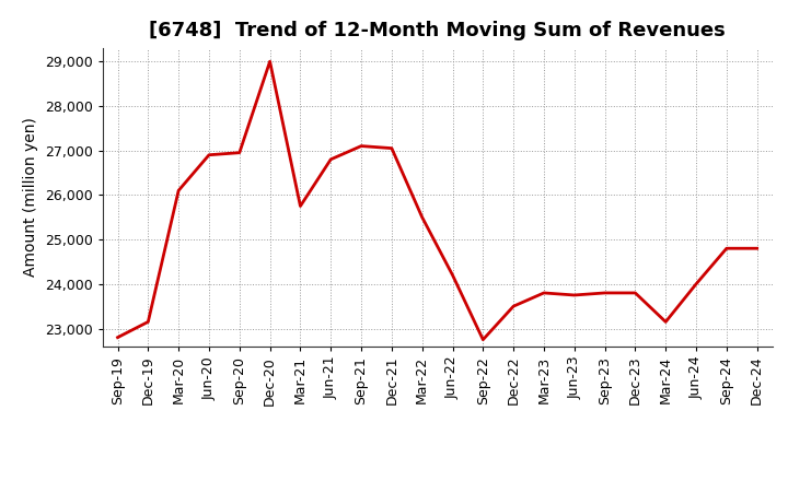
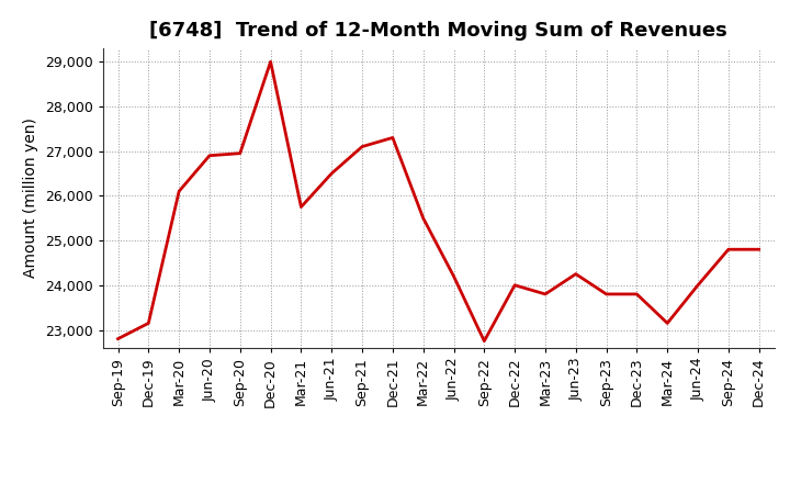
Jun-21: 26,800 -> 26,500
Dec-21: 27,050 -> 27,300
Dec-22: 23,500 -> 24,000
Jun-23: 23,750 -> 24,250
